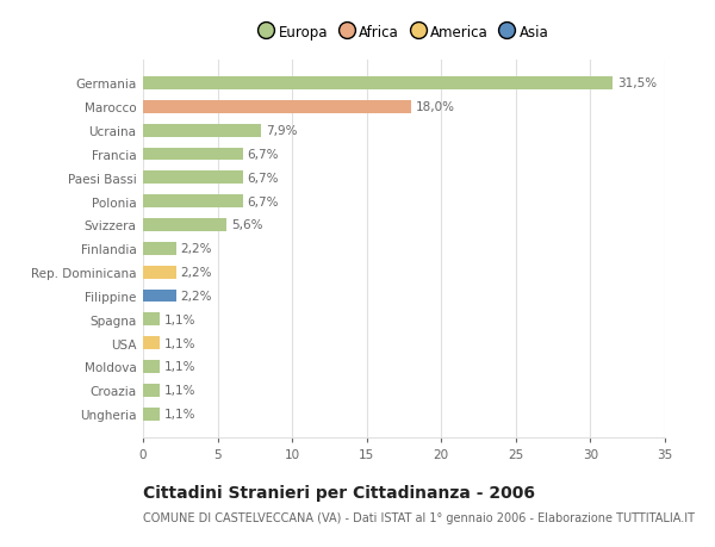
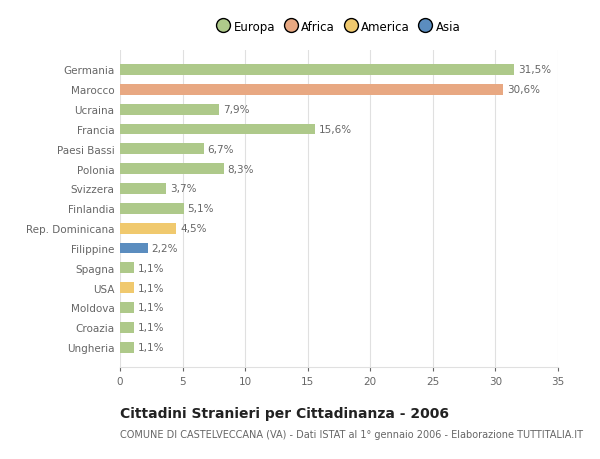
Marocco: 18,0% -> 30,6%
Francia: 6,7% -> 15,6%
Polonia: 6,7% -> 8,3%
Svizzera: 5,6% -> 3,7%
Finlandia: 2,2% -> 5,1%
Rep. Dominicana: 2,2% -> 4,5%
